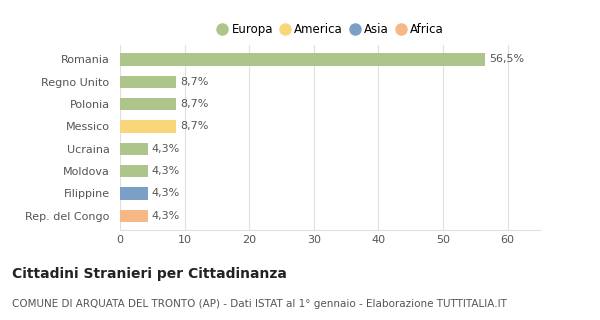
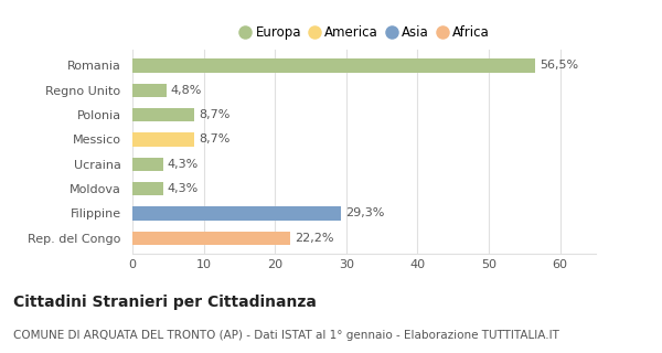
Regno Unito: 8,7% -> 4,8%
Filippine: 4,3% -> 29,3%
Rep. del Congo: 4,3% -> 22,2%
